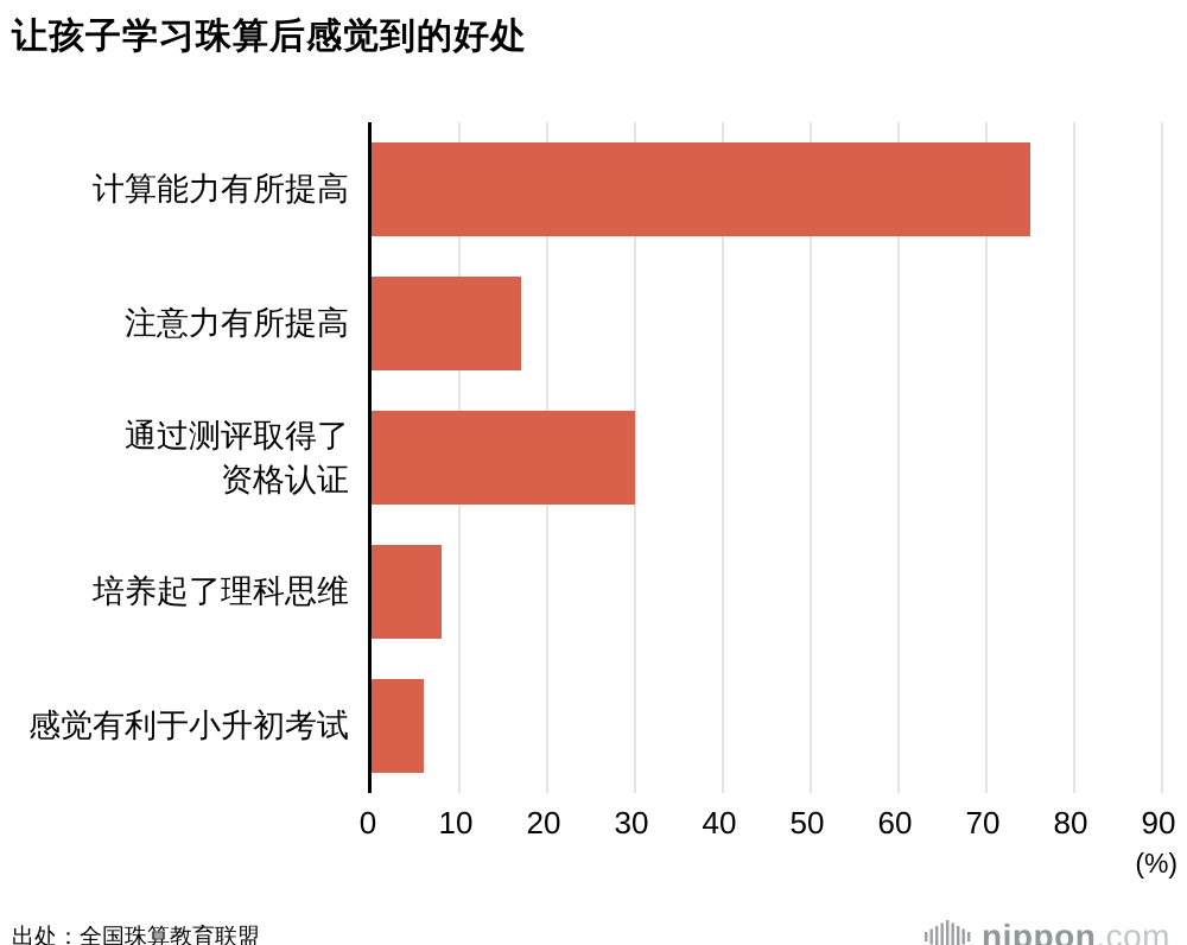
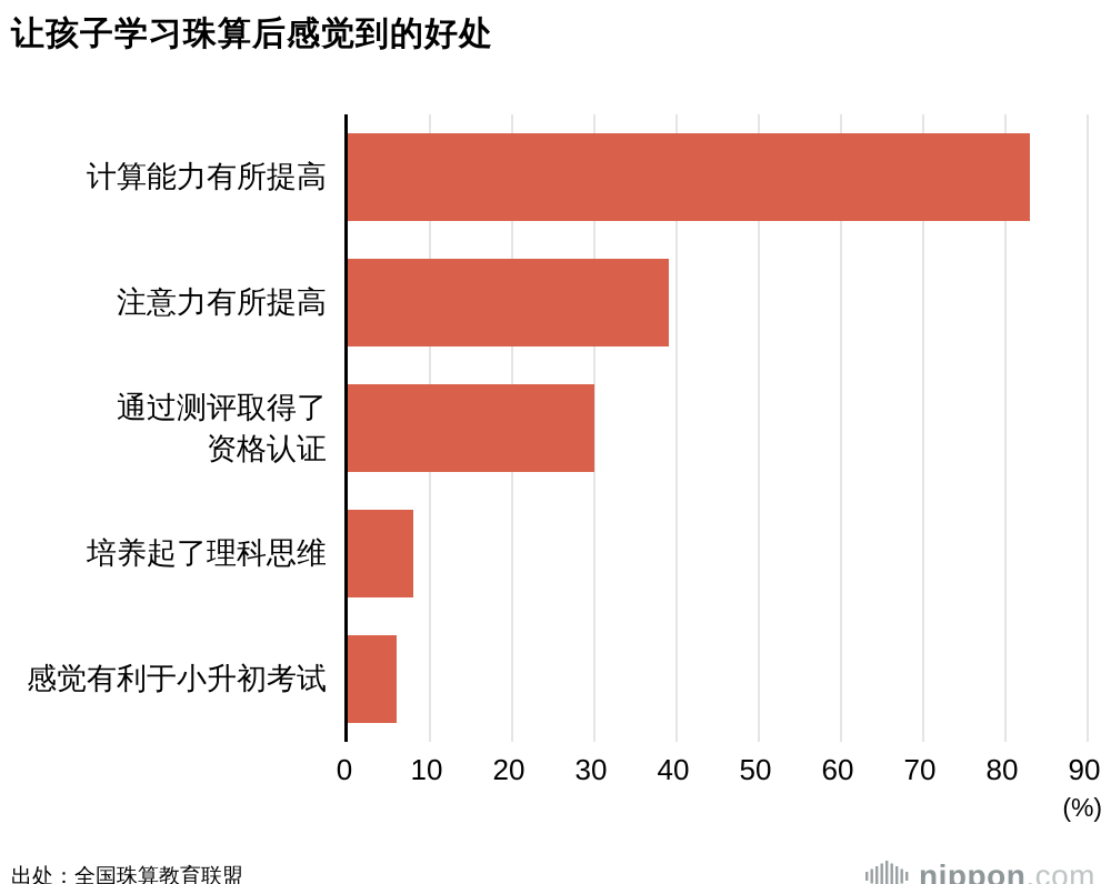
计算能力有所提高: 75 -> 83
注意力有所提高: 17 -> 39
